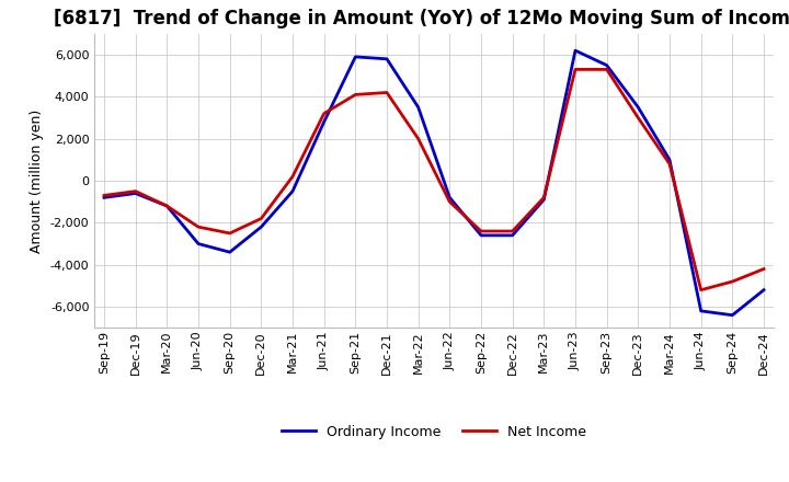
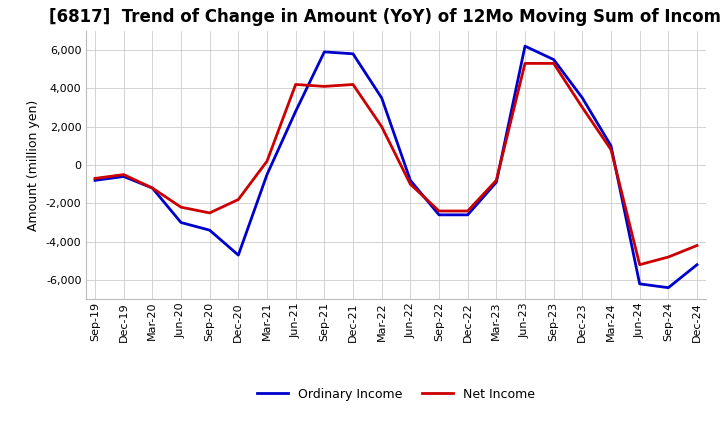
Ordinary Income/Dec-20: -2,200 -> -4,700
Net Income/Jun-21: 3,200 -> 4,200
